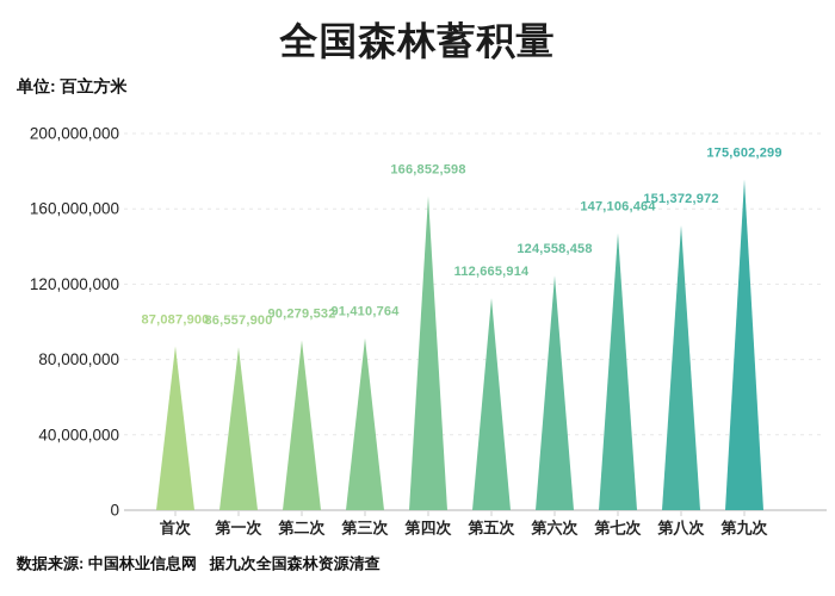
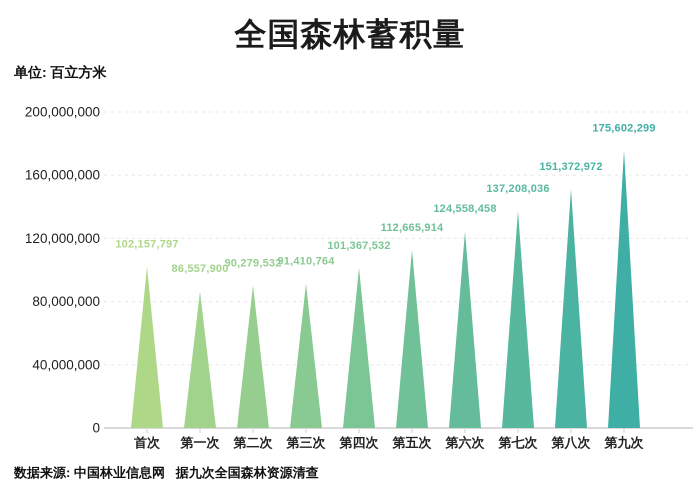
首次: 87,087,900 -> 102,157,797
第四次: 166,852,598 -> 101,367,532
第七次: 147,106,464 -> 137,208,036
